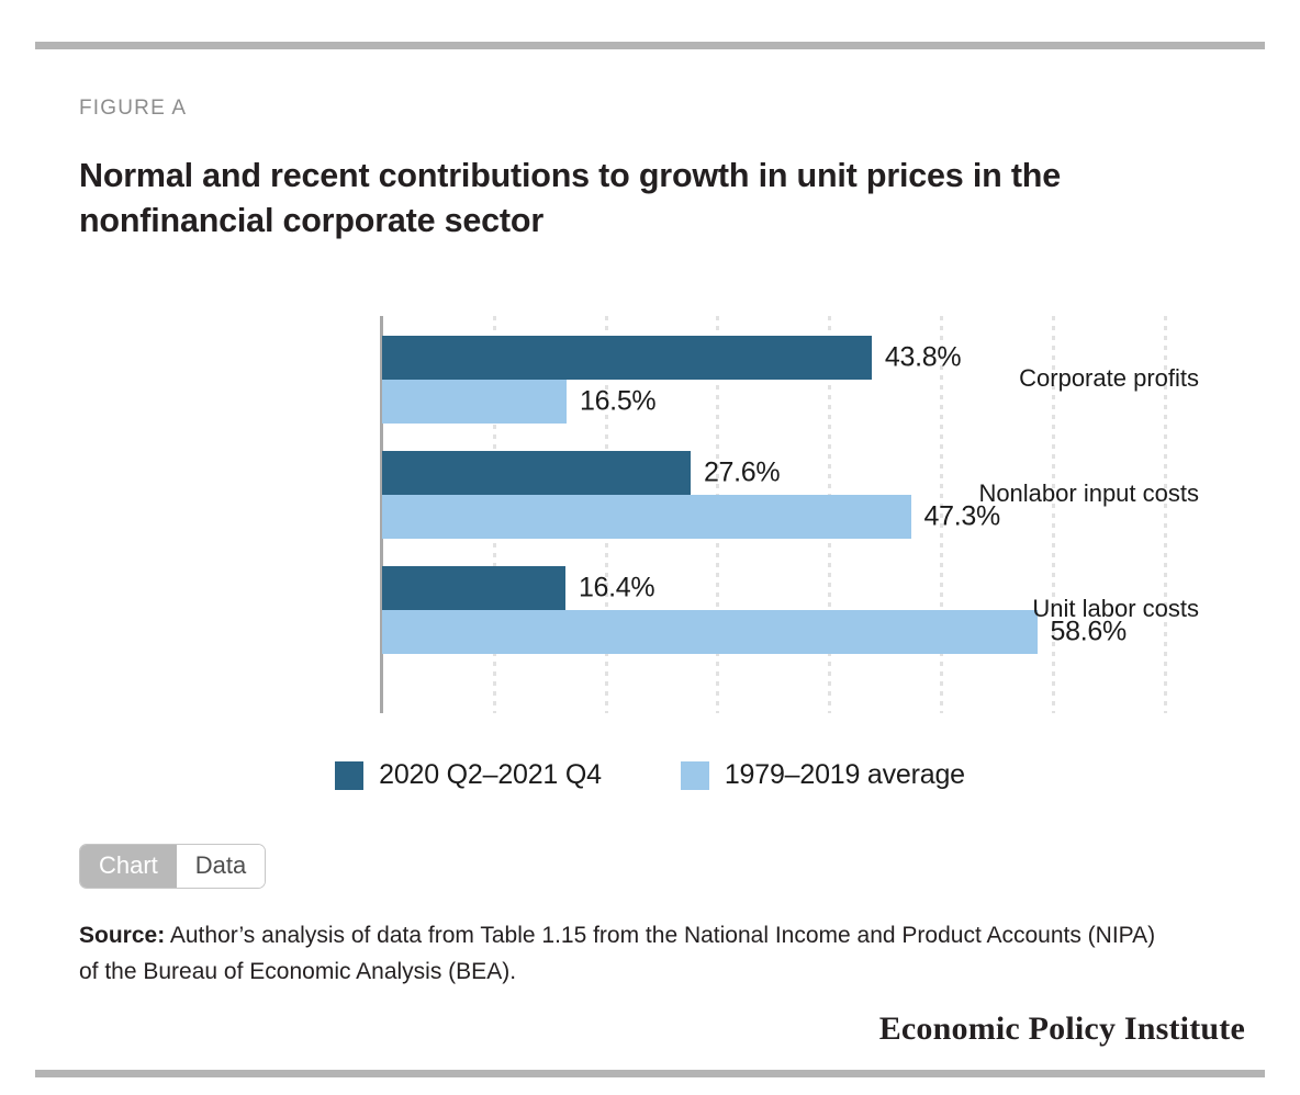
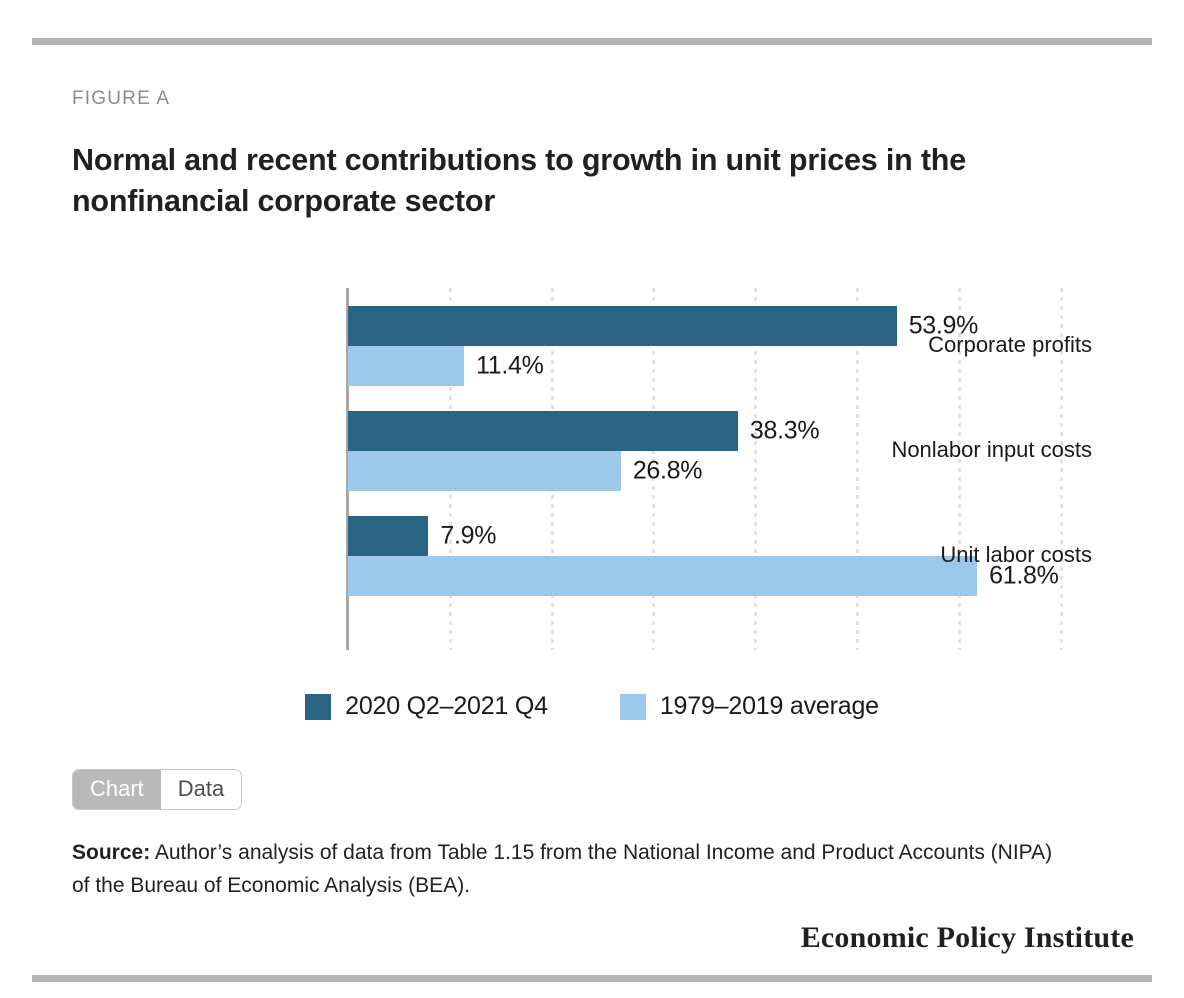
2020 Q2–2021 Q4/Corporate profits: 43.8% -> 53.9%
1979–2019 average/Corporate profits: 16.5% -> 11.4%
2020 Q2–2021 Q4/Nonlabor input costs: 27.6% -> 38.3%
1979–2019 average/Nonlabor input costs: 47.3% -> 26.8%
2020 Q2–2021 Q4/Unit labor costs: 16.4% -> 7.9%
1979–2019 average/Unit labor costs: 58.6% -> 61.8%
